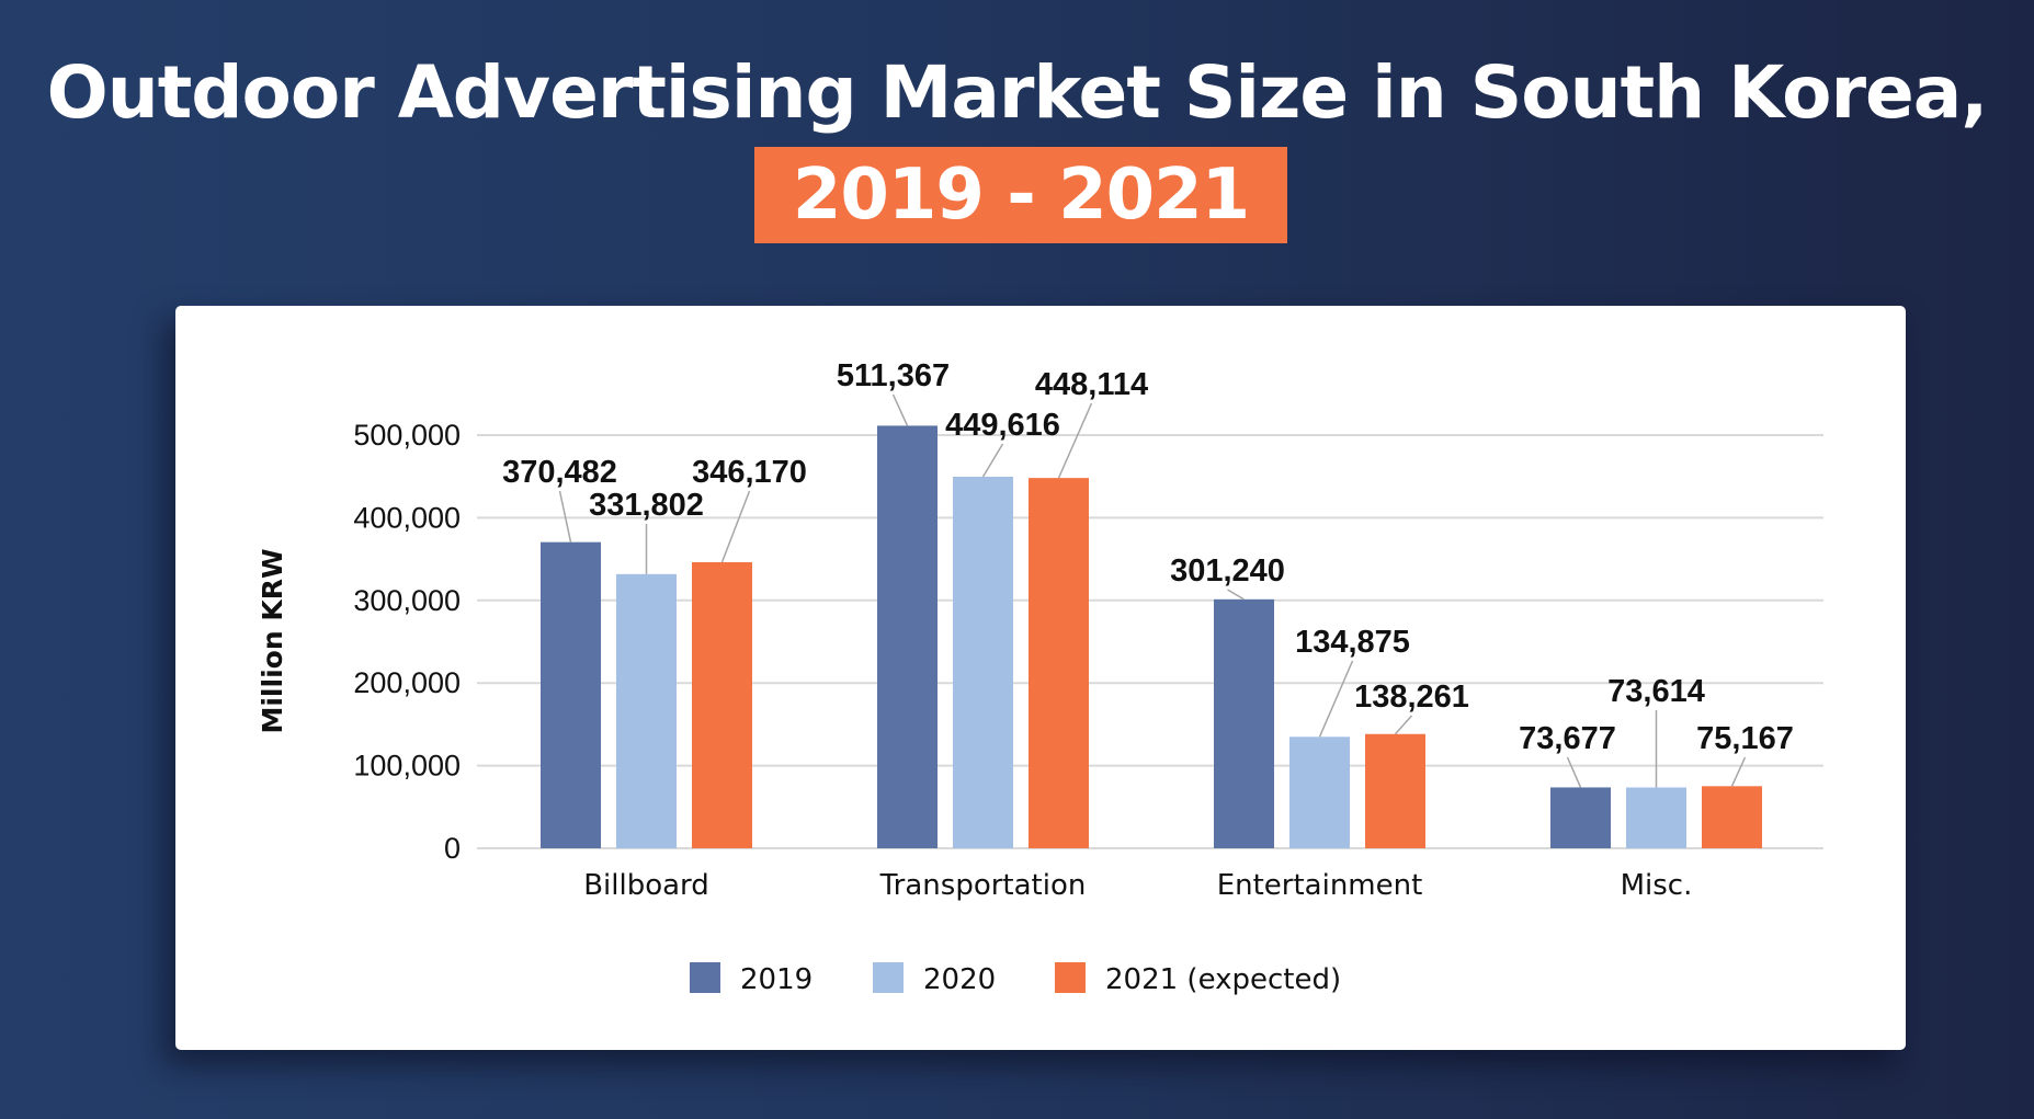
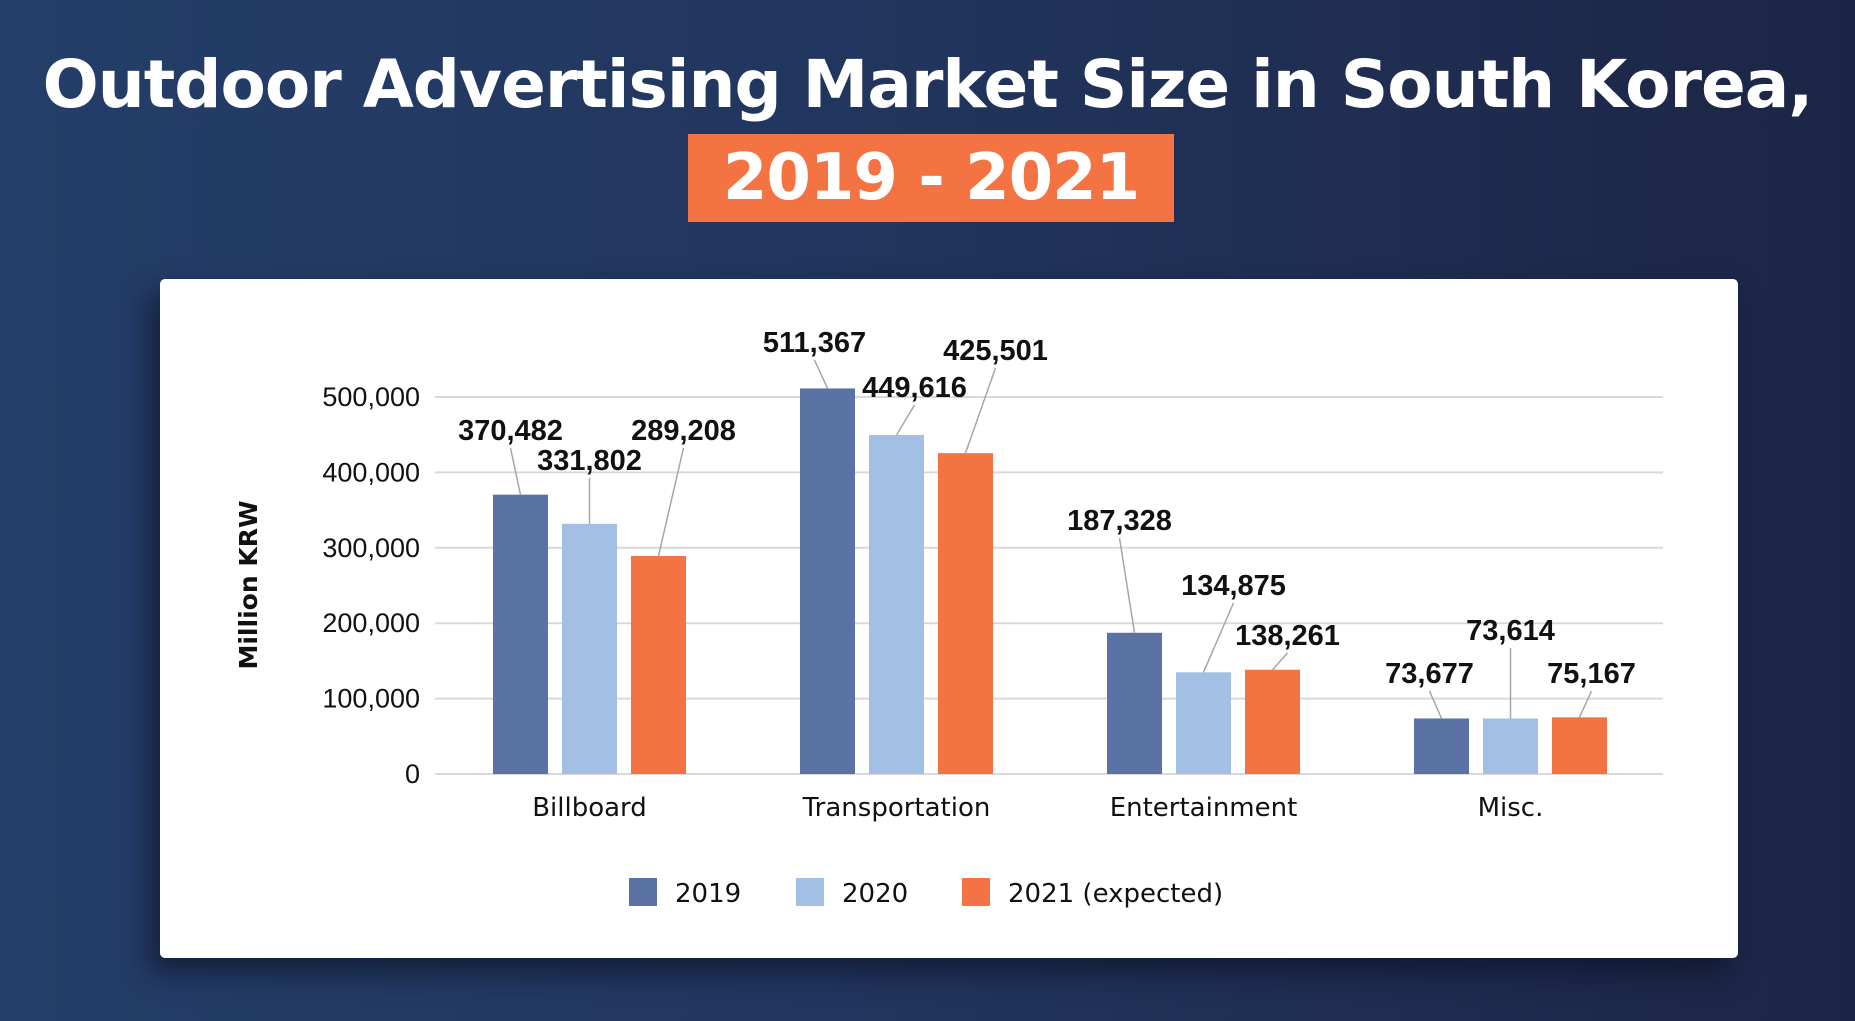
2021 (expected)/Billboard: 346,170 -> 289,208
2021 (expected)/Transportation: 448,114 -> 425,501
2019/Entertainment: 301,240 -> 187,328
